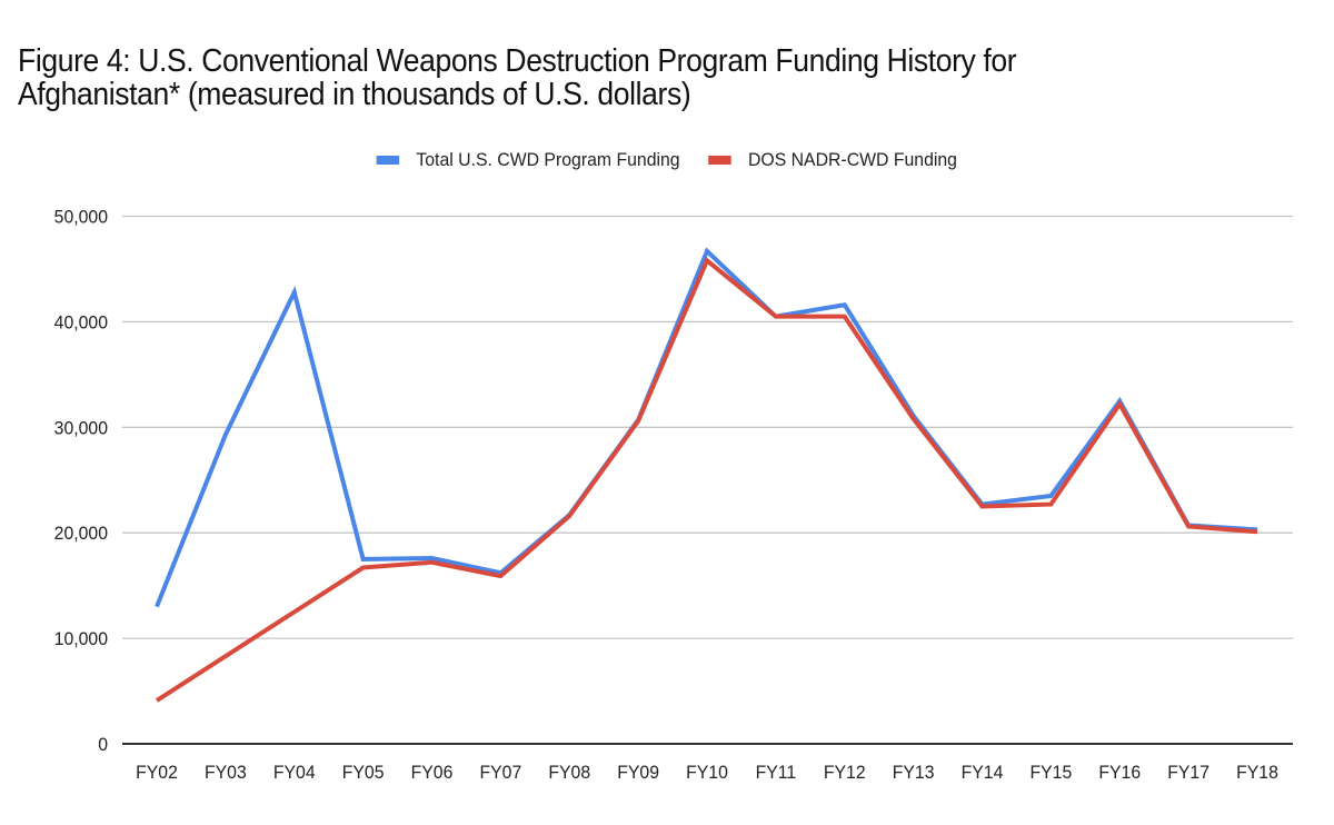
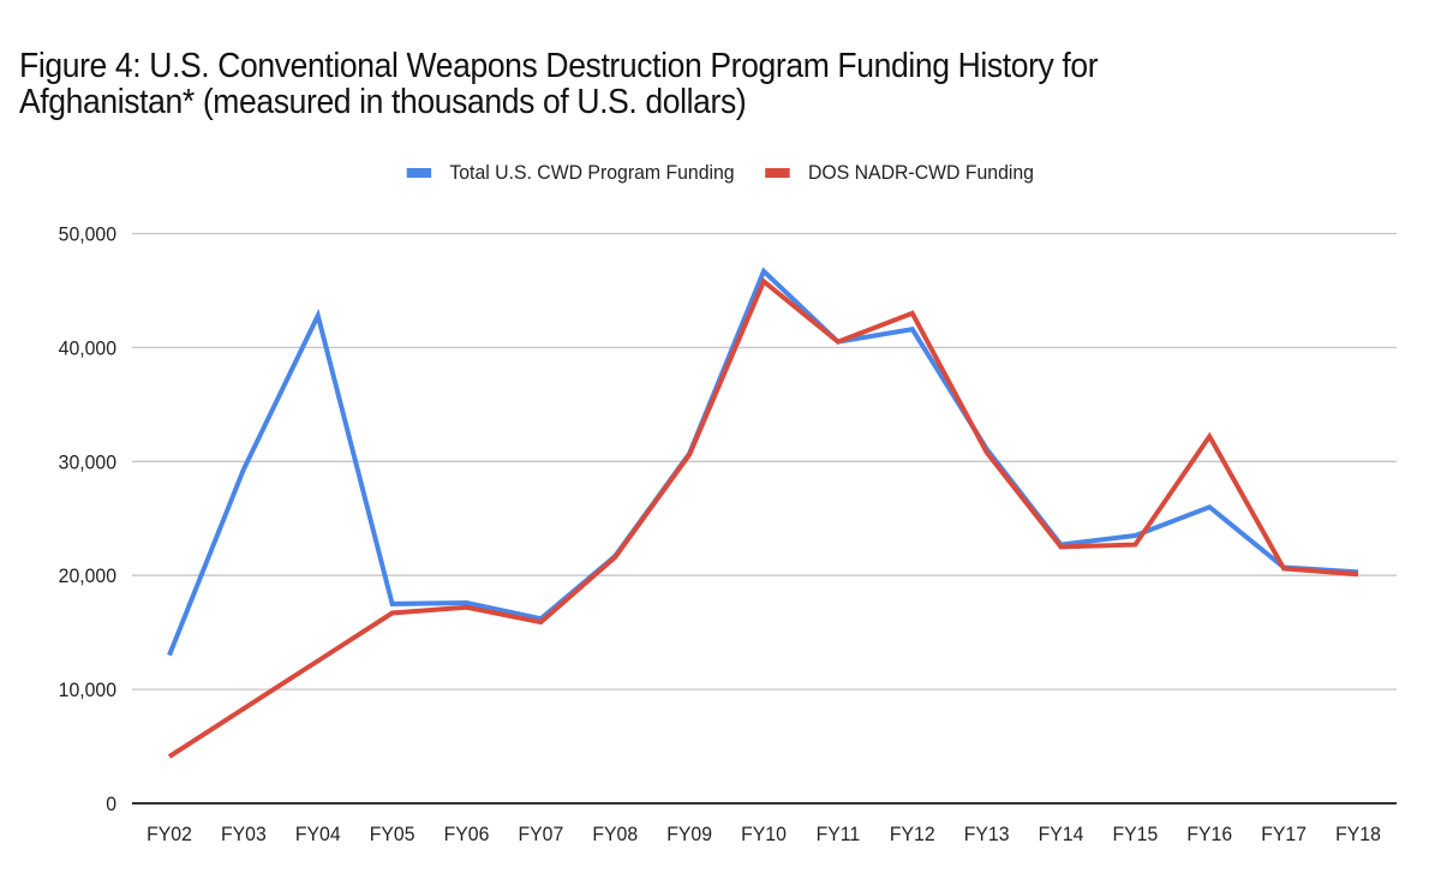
DOS NADR-CWD Funding/FY12: 40000 -> 43000
Total U.S. CWD Program Funding/FY16: 32000 -> 26000
